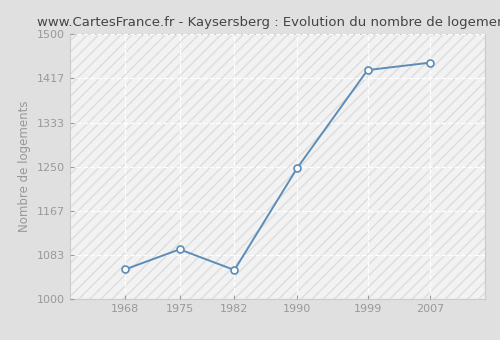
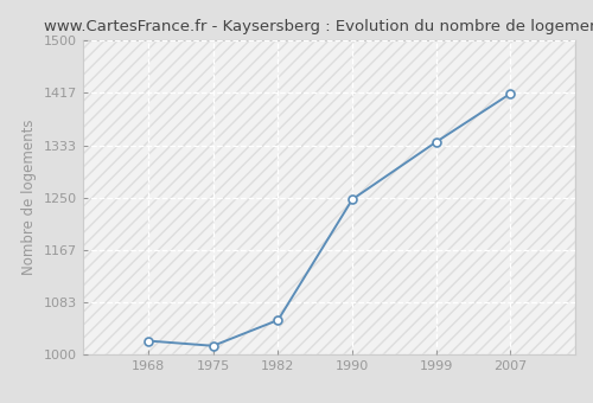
1968: 1056 -> 1022
1975: 1094 -> 1014
1999: 1432 -> 1338
2007: 1446 -> 1415
